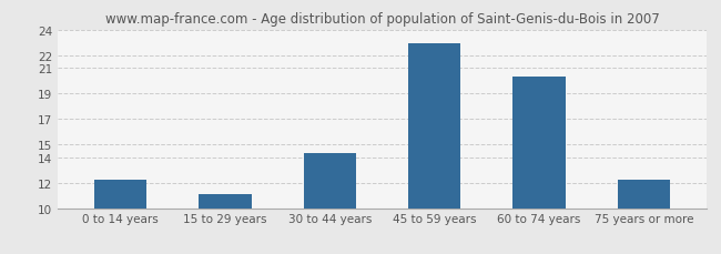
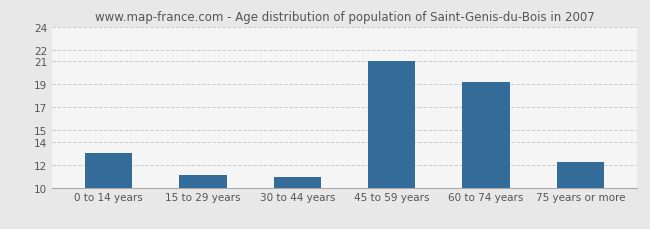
0 to 14 years: 12.2 -> 13.0
30 to 44 years: 14.3 -> 10.9
45 to 59 years: 22.9 -> 21.0
60 to 74 years: 20.3 -> 19.2
